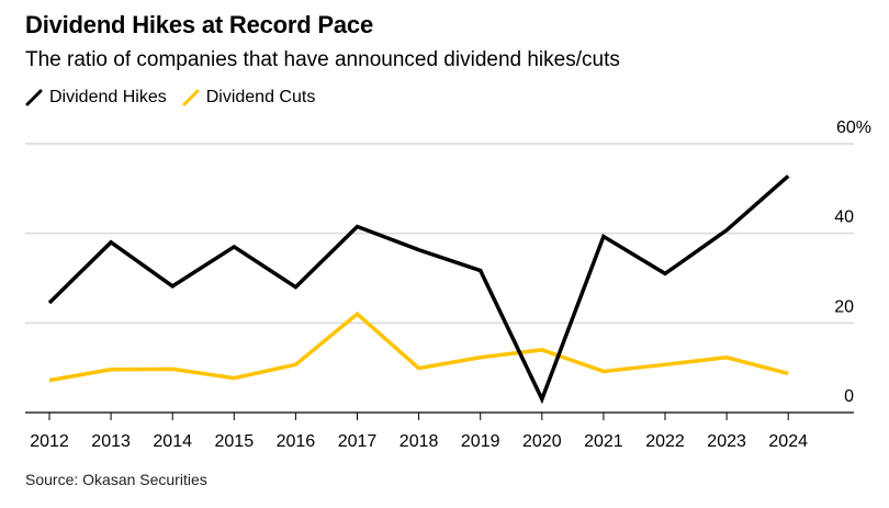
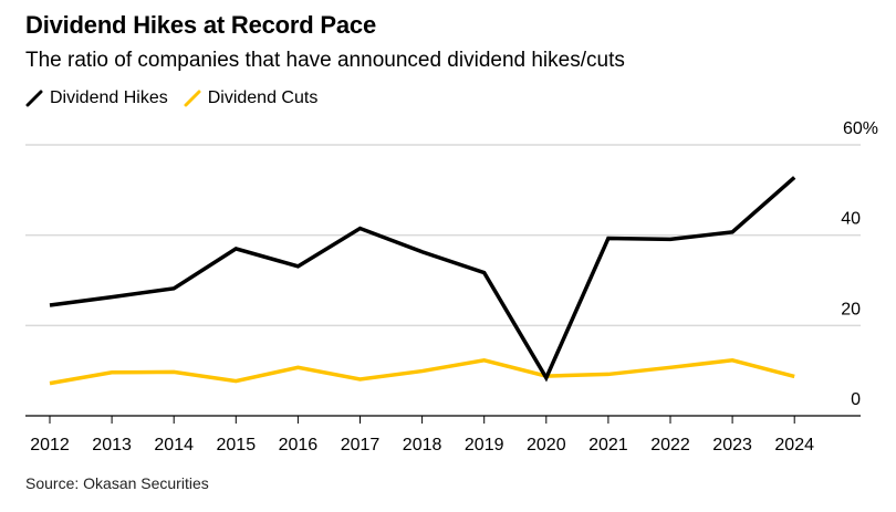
Dividend Hikes/2013: 38% -> 26%
Dividend Hikes/2016: 28% -> 33%
Dividend Cuts/2017: 22% -> 8%
Dividend Hikes/2020: 3% -> 8%
Dividend Cuts/2020: 14% -> 9%
Dividend Hikes/2022: 31% -> 39%
